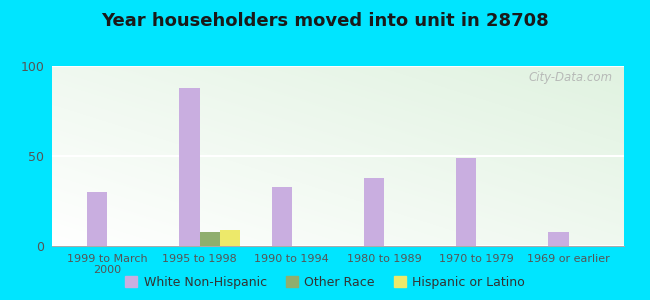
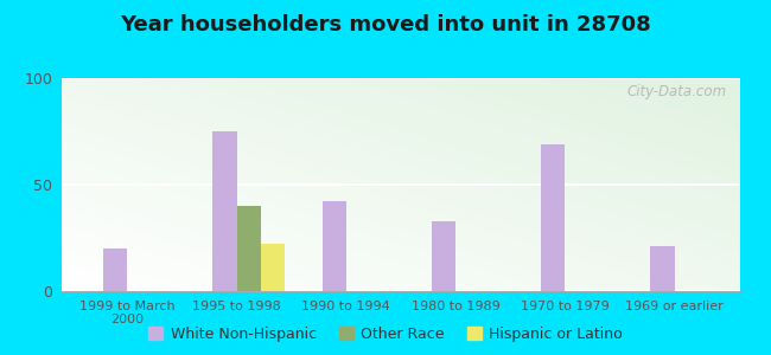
White Non-Hispanic/1999 to March 2000: 30 -> 20
White Non-Hispanic/1995 to 1998: 88 -> 75
Other Race/1995 to 1998: 8 -> 40
Hispanic or Latino/1995 to 1998: 9 -> 22
White Non-Hispanic/1990 to 1994: 33 -> 42
White Non-Hispanic/1980 to 1989: 38 -> 33
White Non-Hispanic/1970 to 1979: 49 -> 69
White Non-Hispanic/1969 or earlier: 8 -> 21
